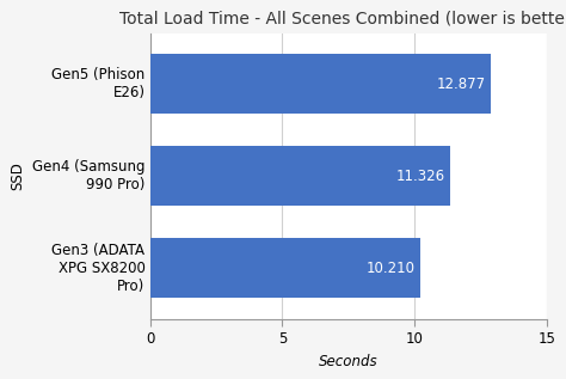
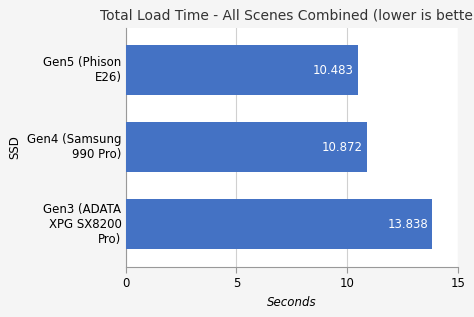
Gen5 (Phison E26): 12.877 -> 10.483
Gen4 (Samsung 990 Pro): 11.326 -> 10.872
Gen3 (ADATA XPG SX8200 Pro): 10.210 -> 13.838
